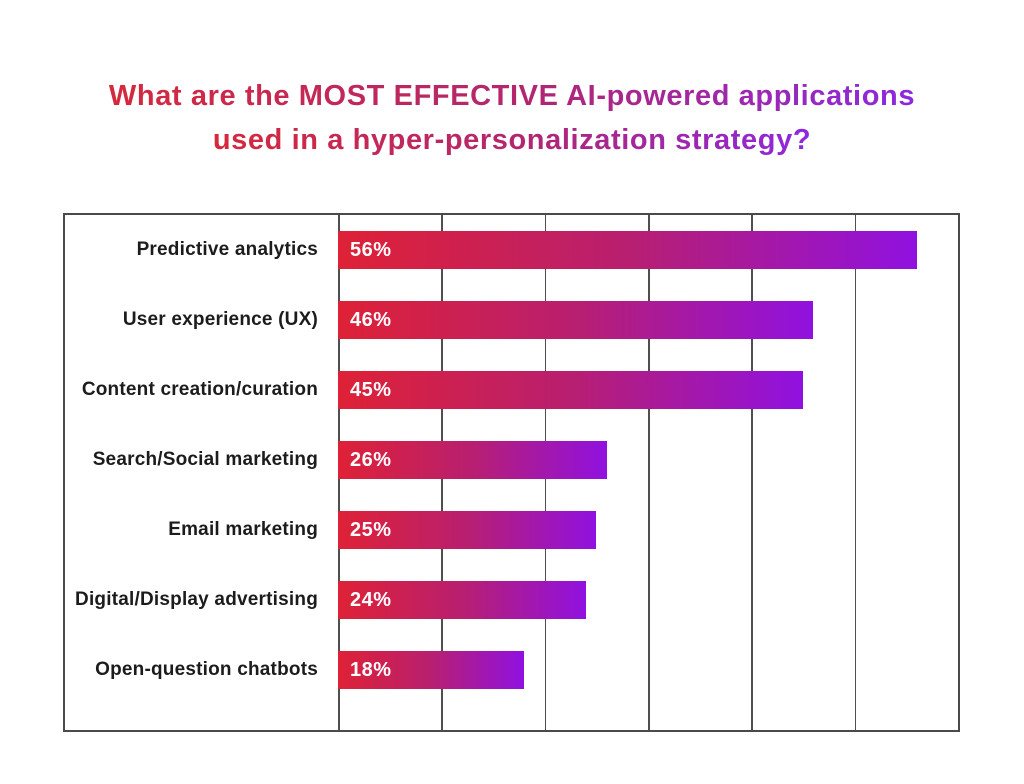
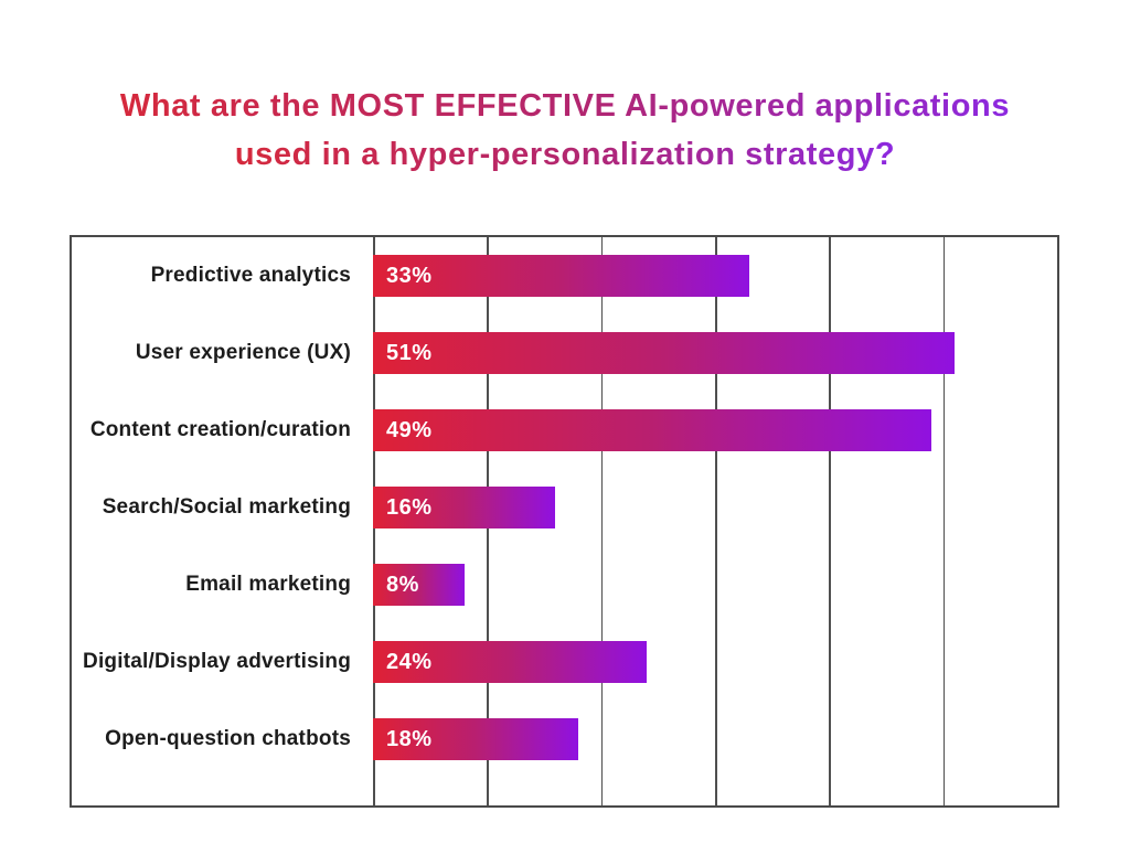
Predictive analytics: 56% -> 33%
User experience (UX): 46% -> 51%
Content creation/curation: 45% -> 49%
Search/Social marketing: 26% -> 16%
Email marketing: 25% -> 8%
